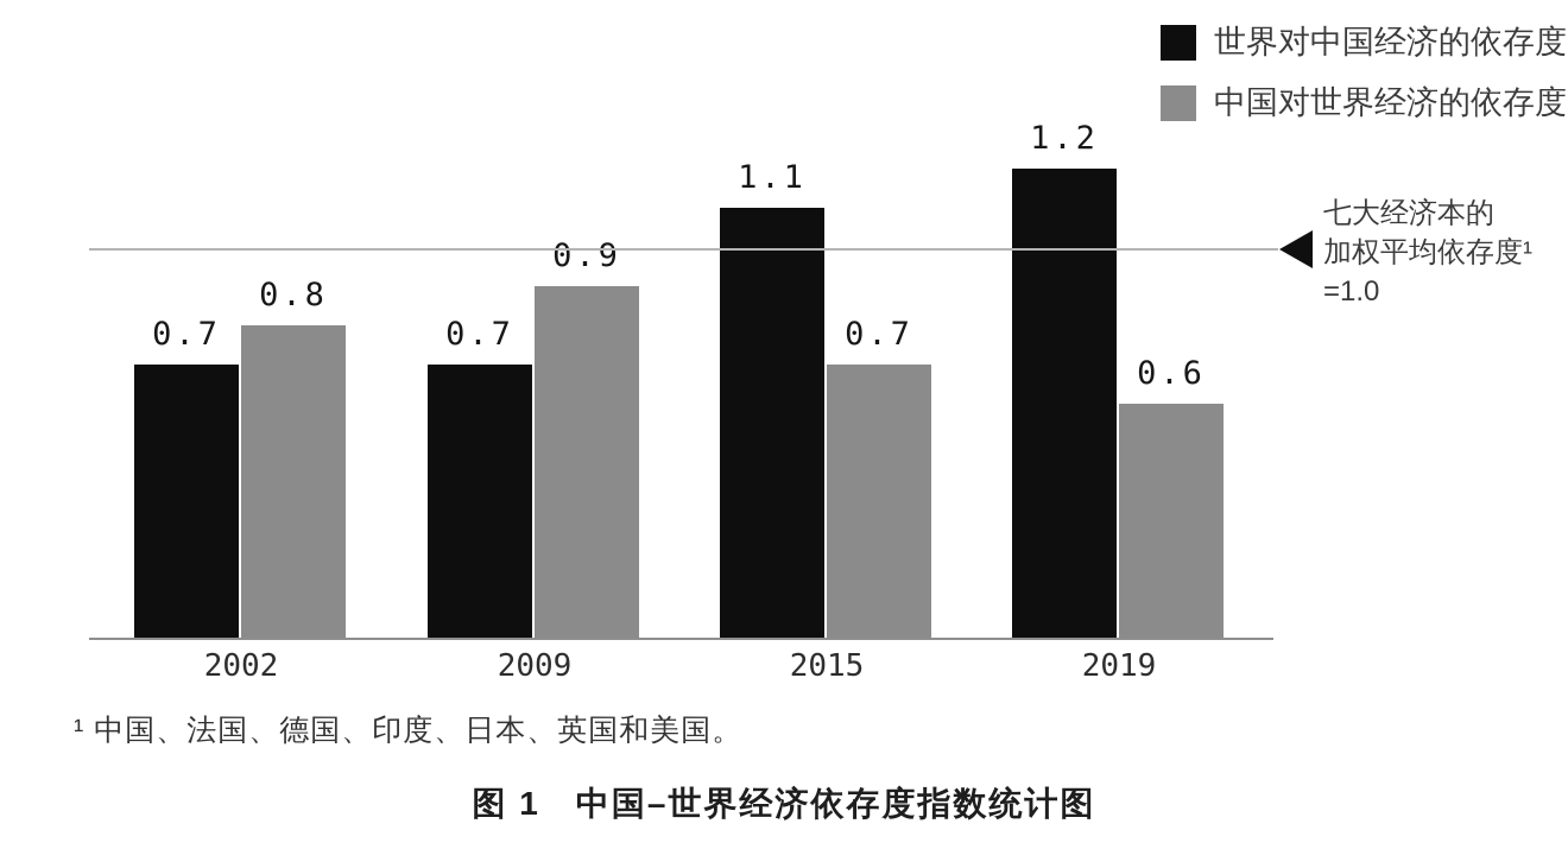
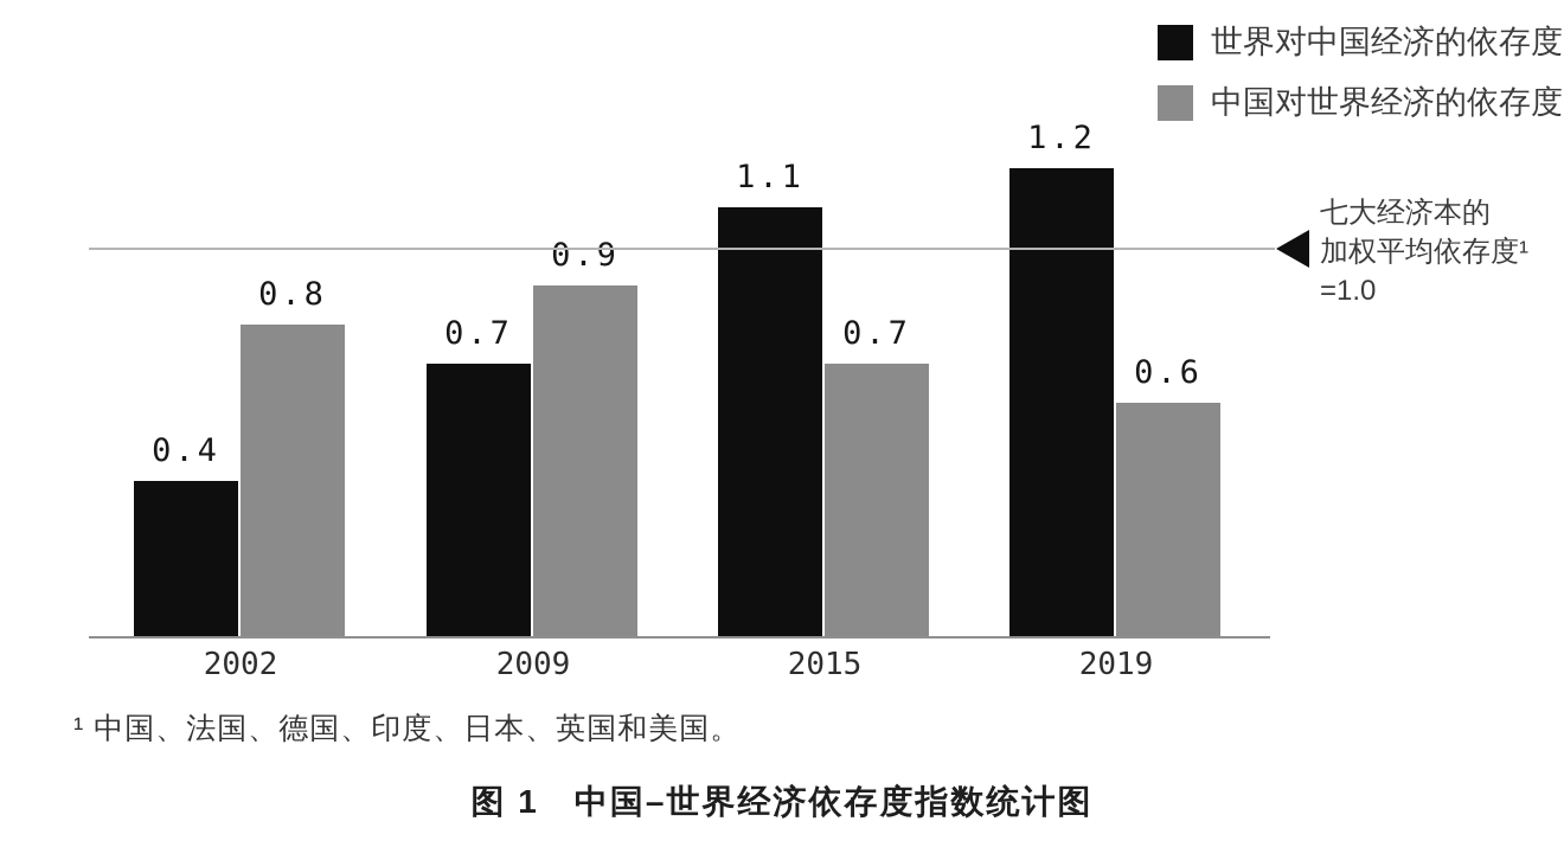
世界对中国经济的依存度/2002: 0.7 -> 0.4
